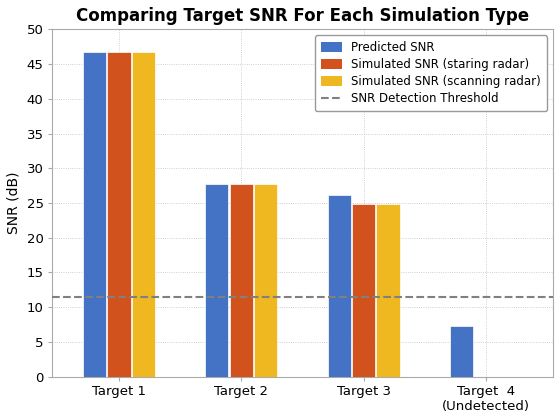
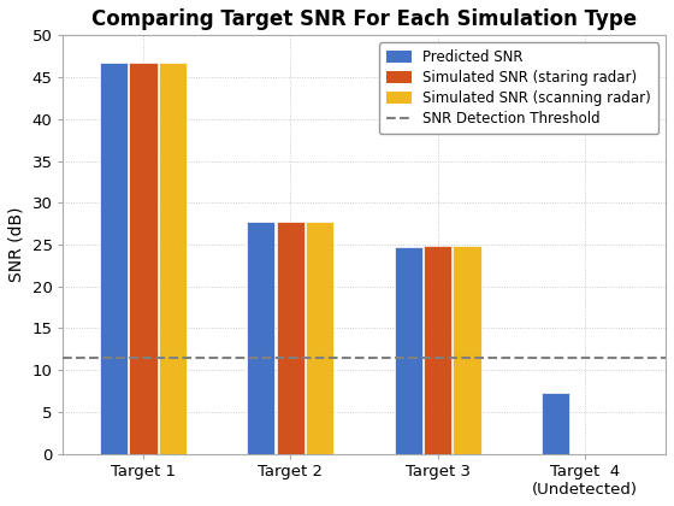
Predicted SNR/Target 3: 26.2 -> 24.7
